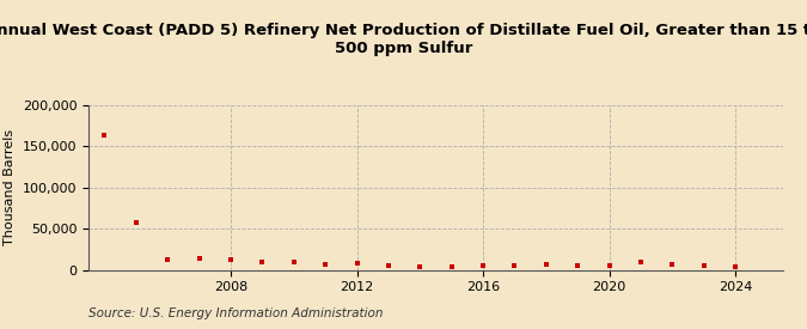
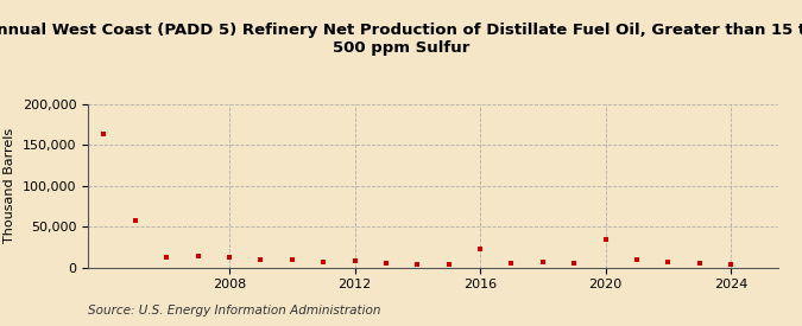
2016: 5,000 -> 22,000
2020: 6,000 -> 34,000
